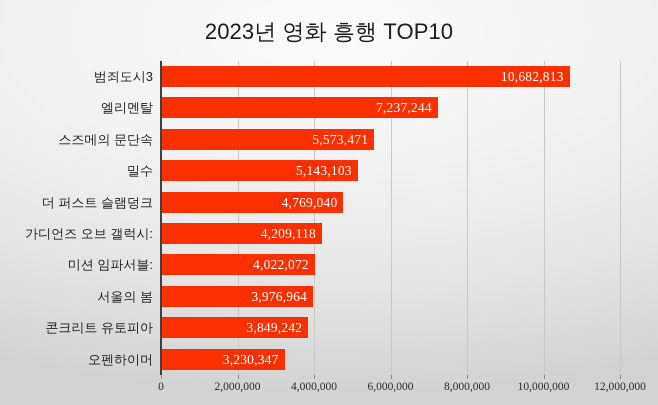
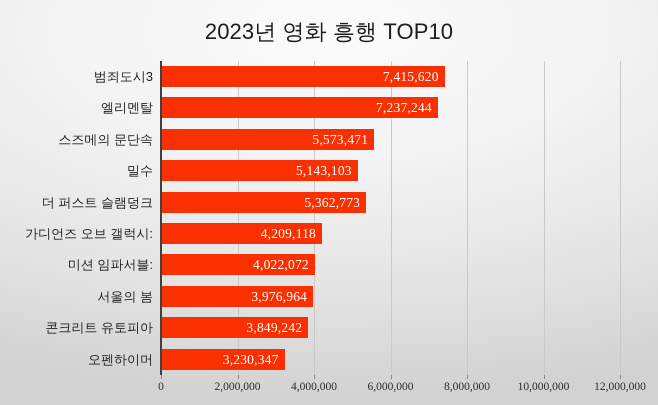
범죄도시3: 10,682,813 -> 7,415,620
더 퍼스트 슬램덩크: 4,769,040 -> 5,362,773
